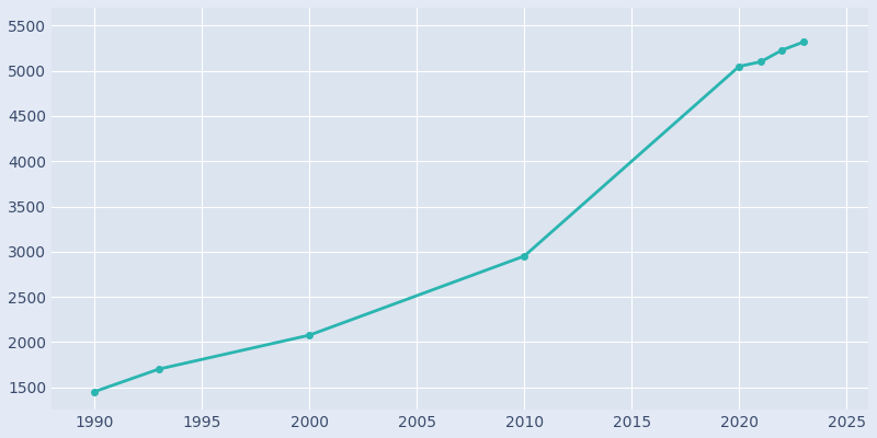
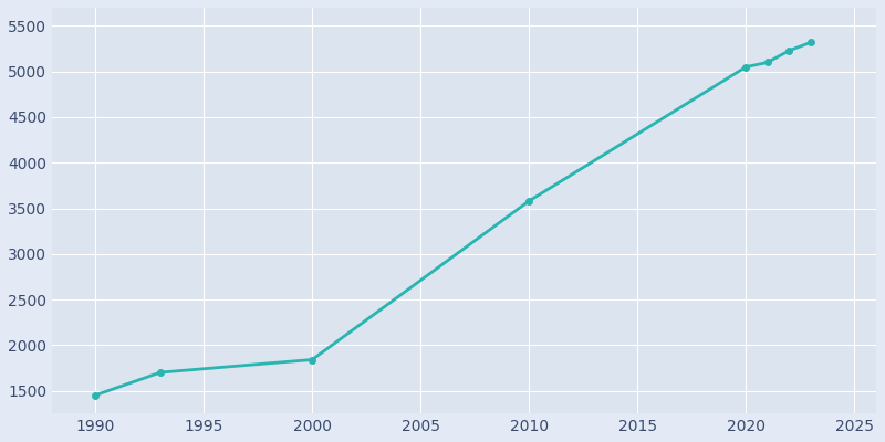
2000: 2080 -> 1840
2010: 2950 -> 3580
